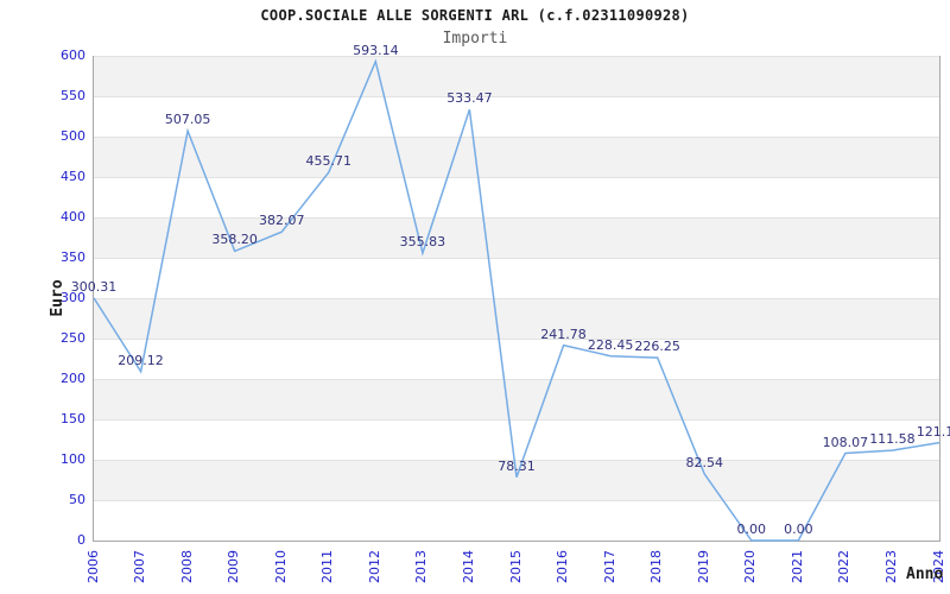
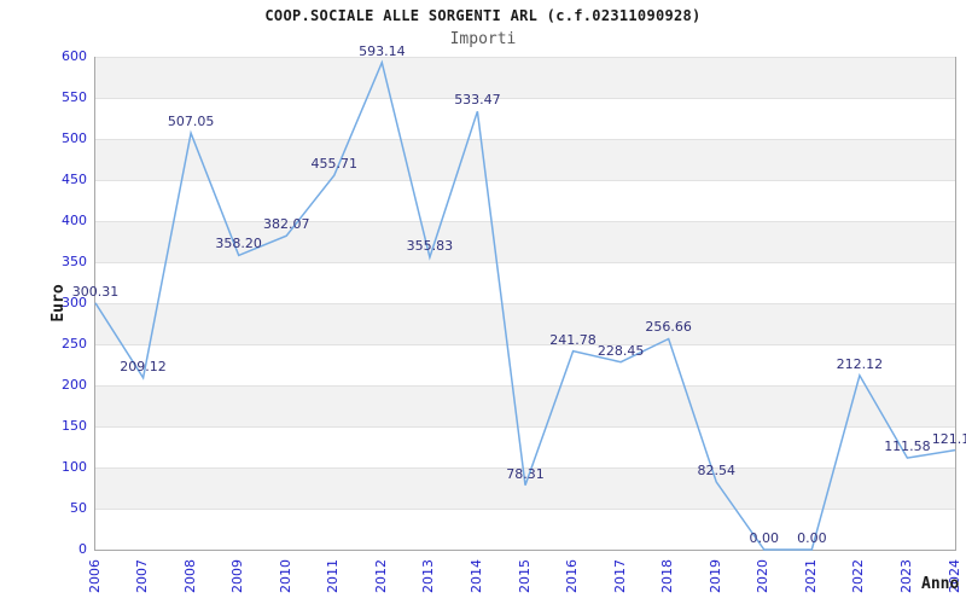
2018: 226.25 -> 256.66
2022: 108.07 -> 212.12
